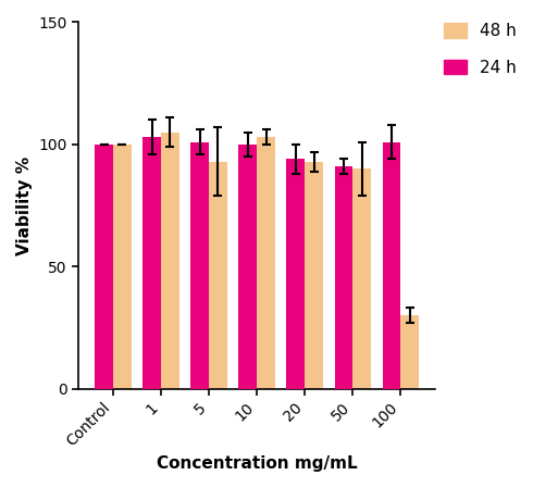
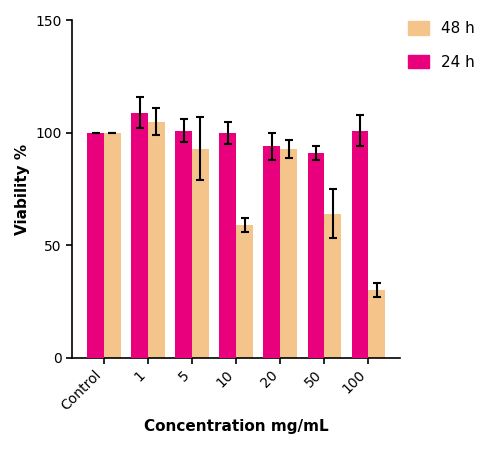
24 h/1: 103 -> 109
48 h/10: 103 -> 59
48 h/50: 90 -> 64
